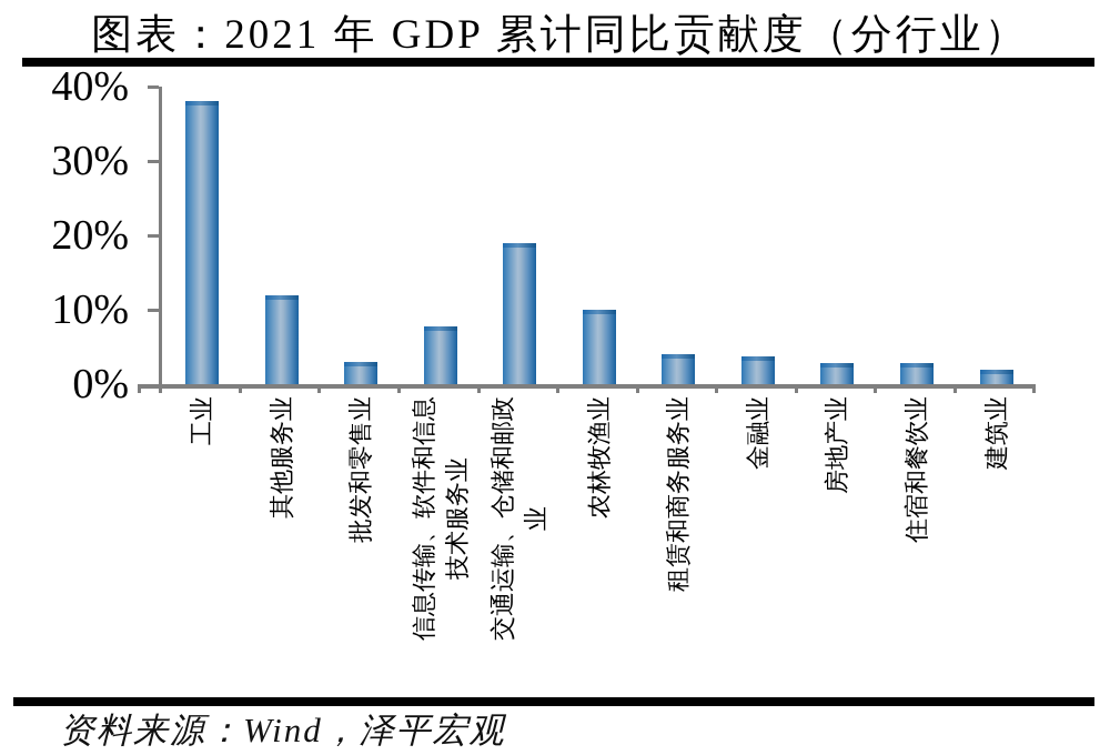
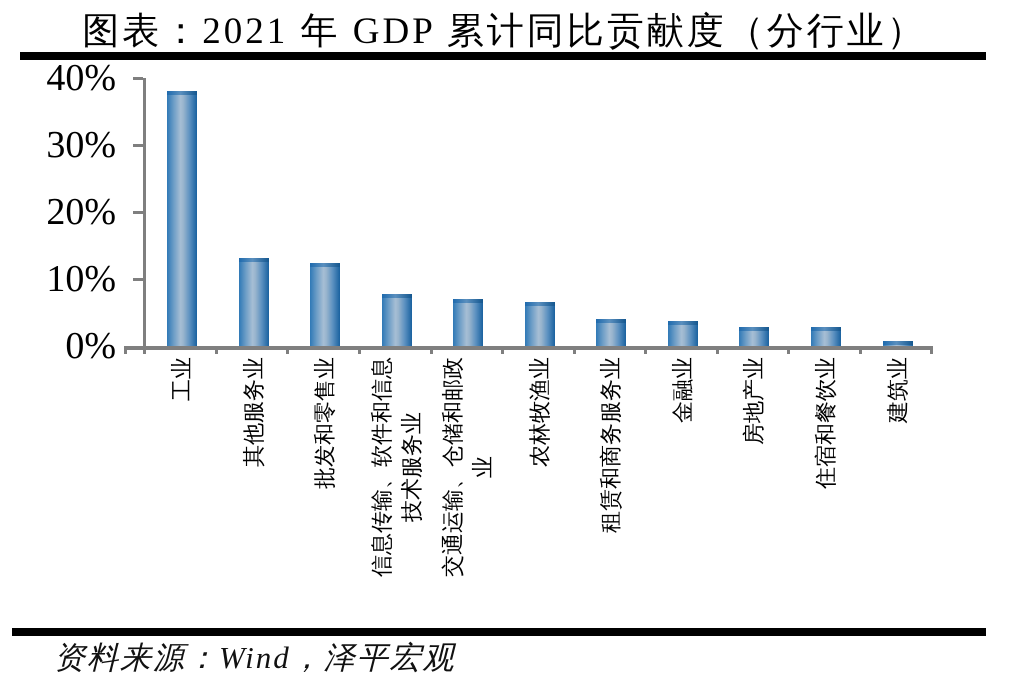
其他服务业: 12% -> 13%
批发和零售业: 3% -> 12%
交通运输、仓储和邮政 业: 19% -> 7%
农林牧渔业: 10% -> 7%
建筑业: 2% -> 1%
